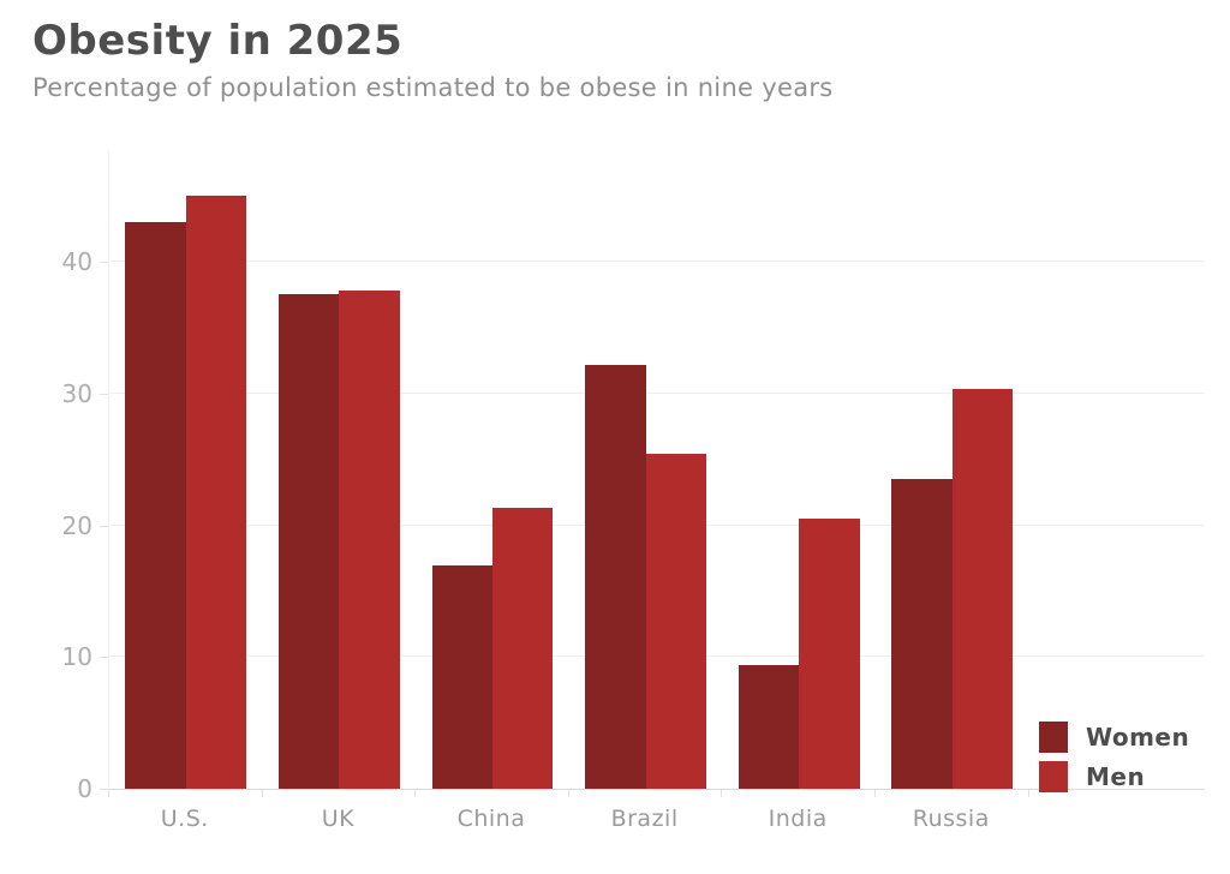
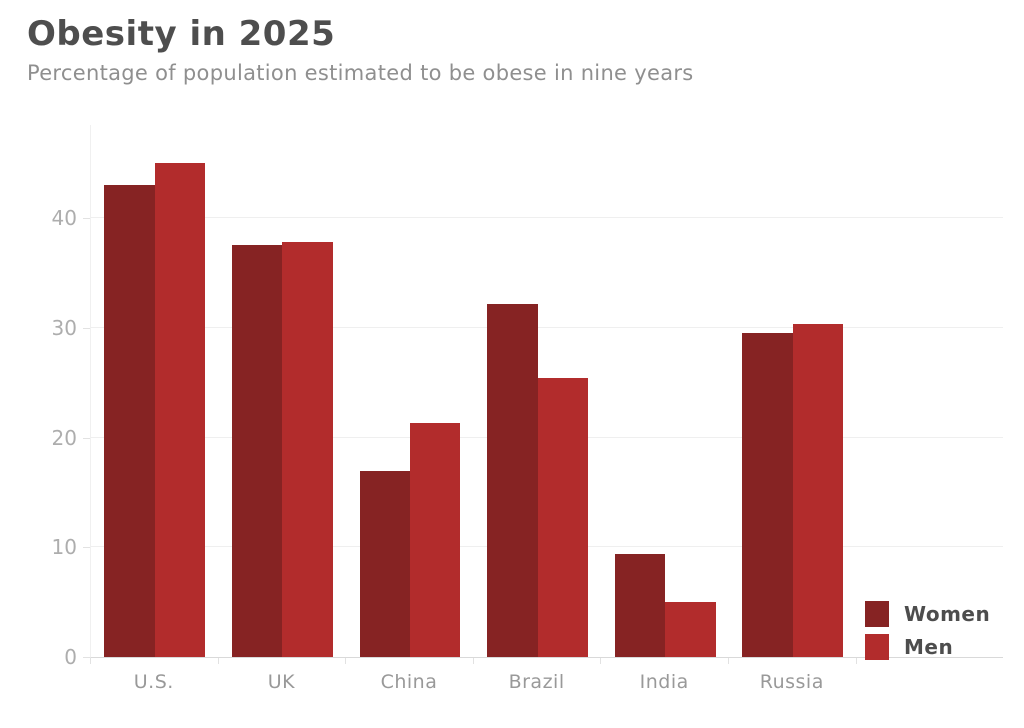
Men/India: 20.5 -> 5.0
Women/Russia: 23.5 -> 29.5
